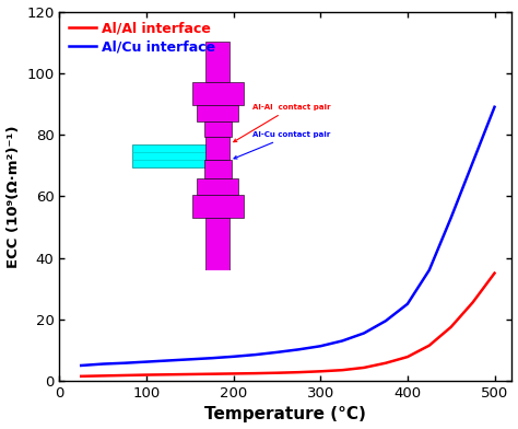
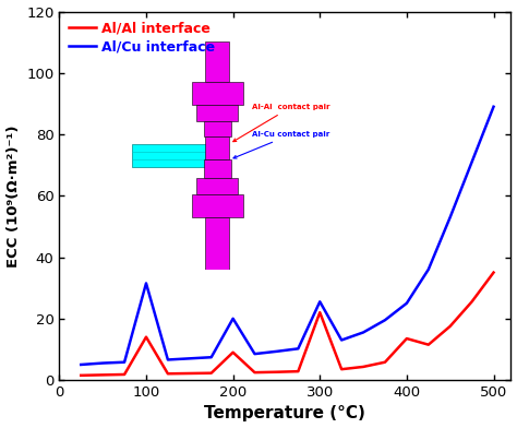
Al/Al interface/100: 1.9 -> 14.0
Al/Cu interface/100: 6.2 -> 31.5
Al/Al interface/200: 2.4 -> 9.0
Al/Cu interface/200: 7.9 -> 20.0
Al/Al interface/300: 3.1 -> 22.0
Al/Cu interface/300: 11.3 -> 25.5
Al/Al interface/400: 7.8 -> 13.5
